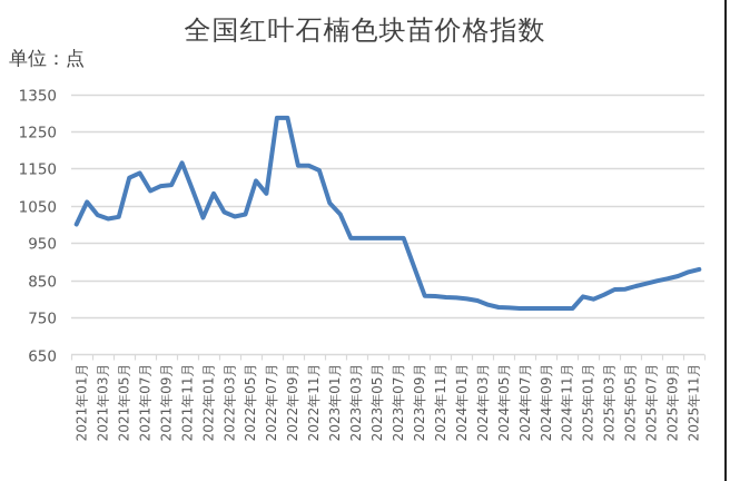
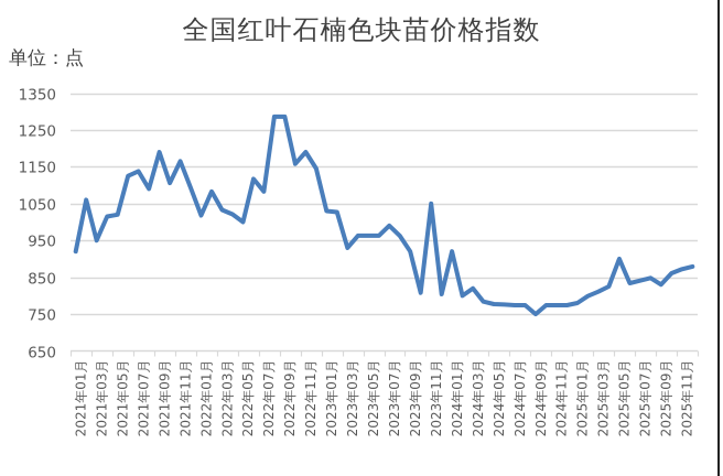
2021年01月: 1000 -> 920
2021年03月: 1020 -> 950
2021年09月: 1100 -> 1190
2022年05月: 1030 -> 1000
2022年11月: 1160 -> 1190
2023年01月: 1060 -> 1030
2023年03月: 960 -> 930
2023年07月: 960 -> 990
2023年09月: 880 -> 920
2023年11月: 810 -> 1050
2024年01月: 800 -> 920
2024年03月: 800 -> 820
2024年09月: 770 -> 750
2025年01月: 810 -> 780
2025年05月: 830 -> 900
2025年09月: 850 -> 830
